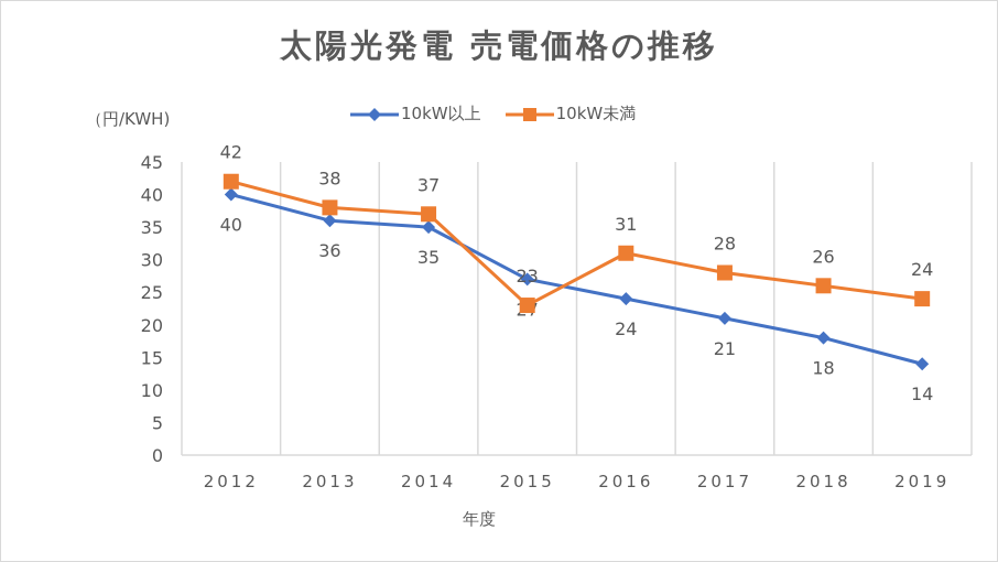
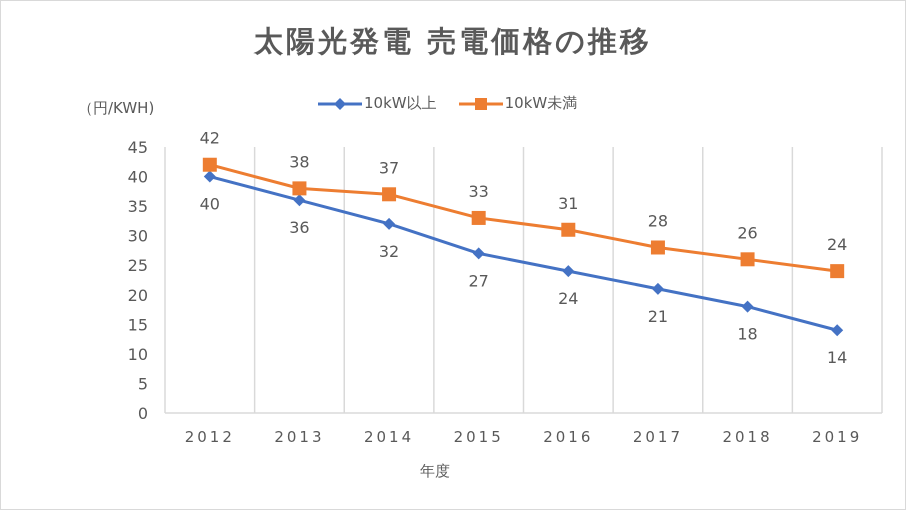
10kW以上/2014: 35 -> 32
10kW未満/2015: 23 -> 33
